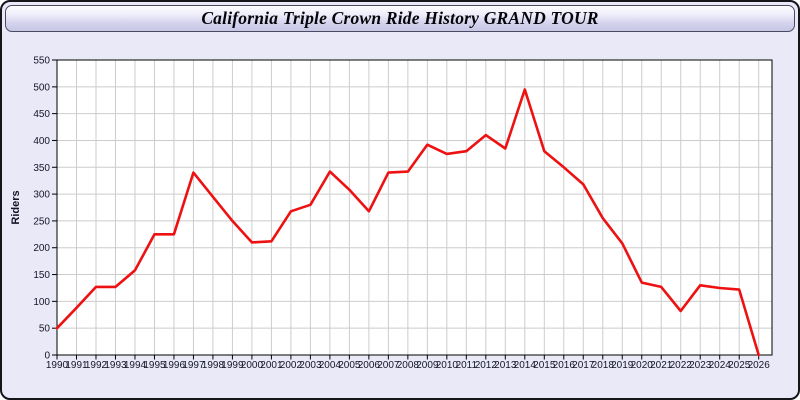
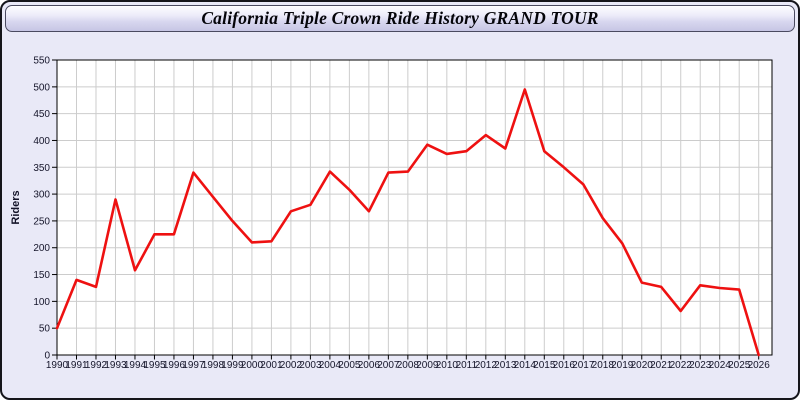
1991: 90 -> 140
1993: 130 -> 290
